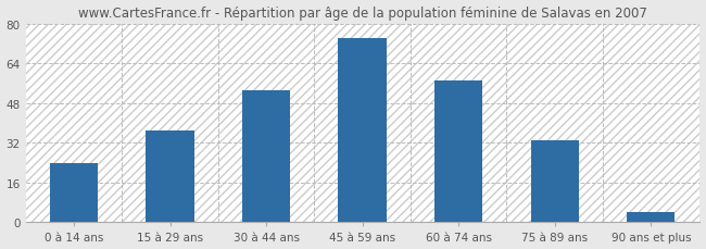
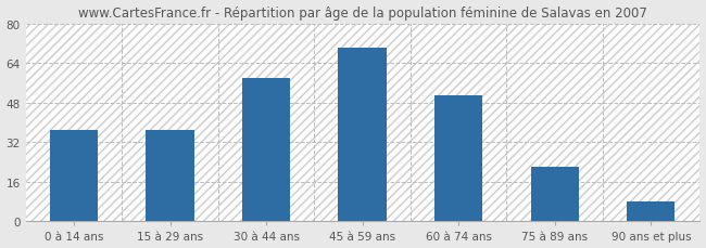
0 à 14 ans: 24 -> 37
30 à 44 ans: 53 -> 58
45 à 59 ans: 74 -> 70
60 à 74 ans: 57 -> 51
75 à 89 ans: 33 -> 22
90 ans et plus: 4 -> 8
